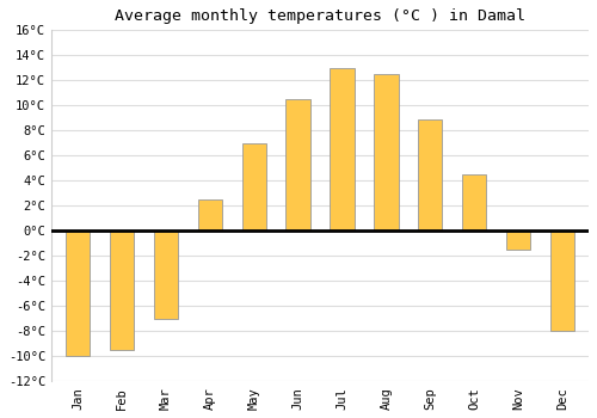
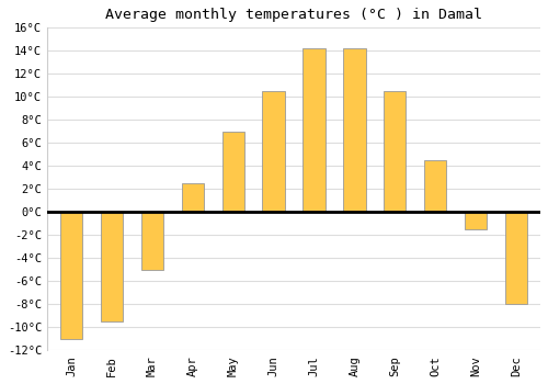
Jan: -10.0°C -> -11.0°C
Mar: -7.0°C -> -5.0°C
Jul: 13.0°C -> 14.2°C
Aug: 12.5°C -> 14.2°C
Sep: 8.9°C -> 10.5°C
